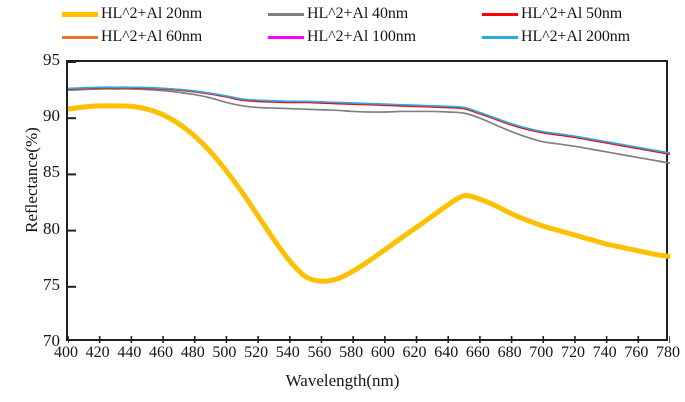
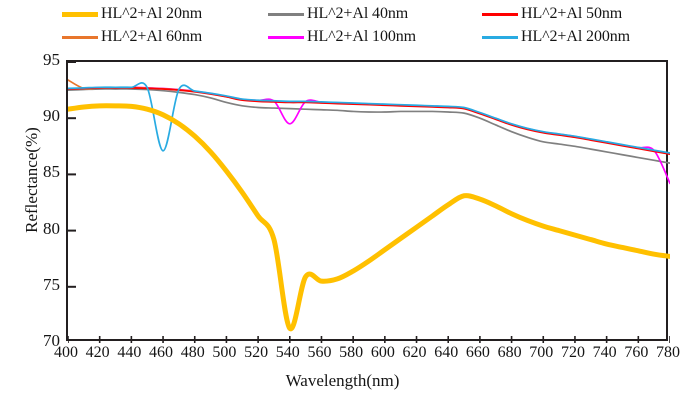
HL^2+Al 60nm/400: 92.6 -> 93.4
HL^2+Al 200nm/460: 92.7 -> 87.1
HL^2+Al 20nm/540: 77.3 -> 71.3
HL^2+Al 100nm/540: 91.5 -> 89.5
HL^2+Al 100nm/780: 86.9 -> 84.2
